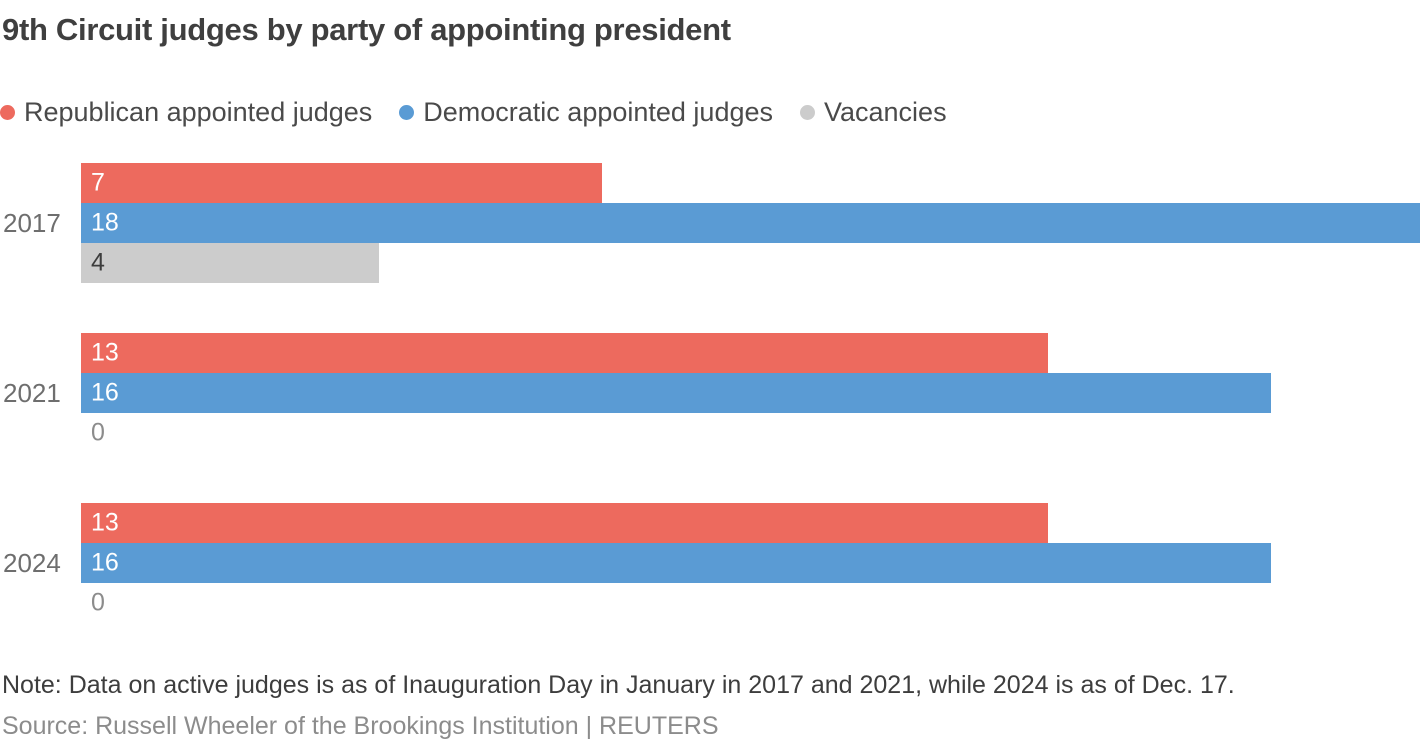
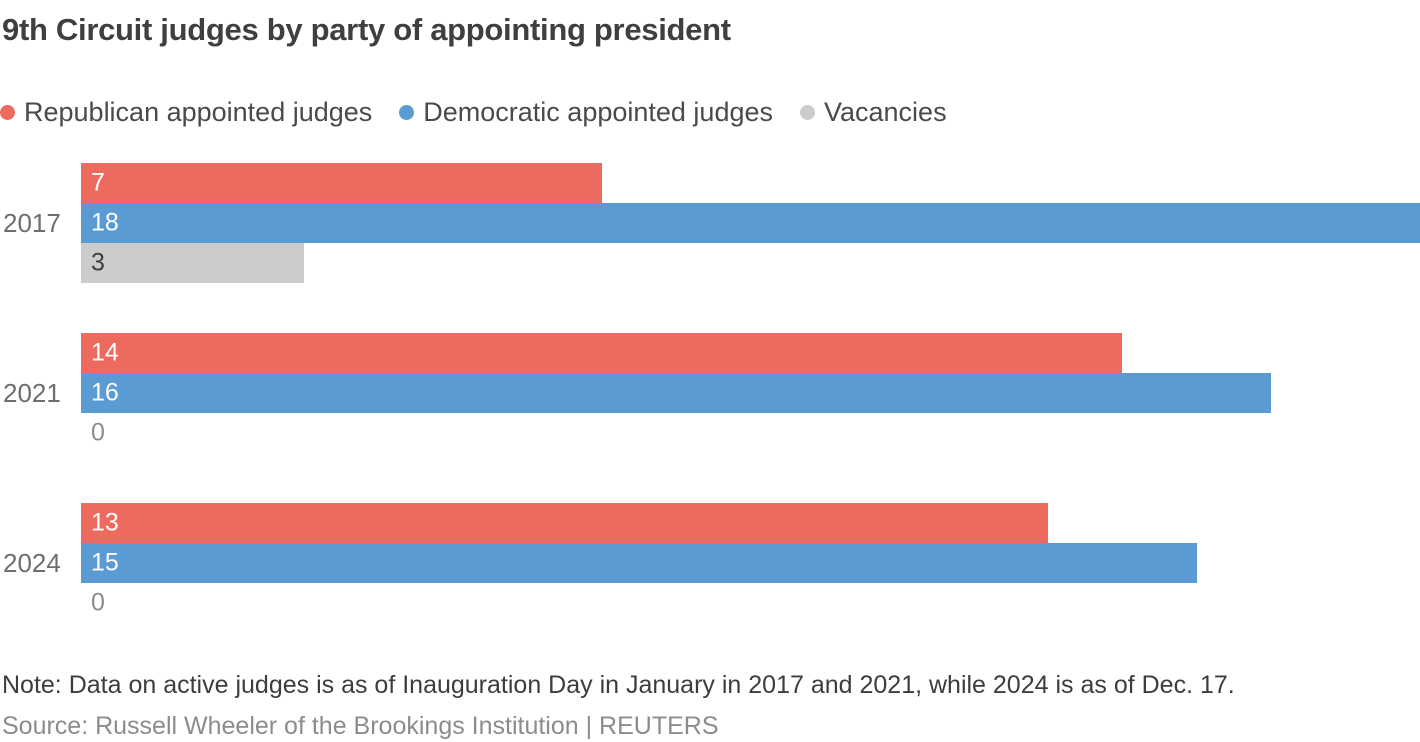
Vacancies/2017: 4 -> 3
Republican appointed judges/2021: 13 -> 14
Democratic appointed judges/2024: 16 -> 15
